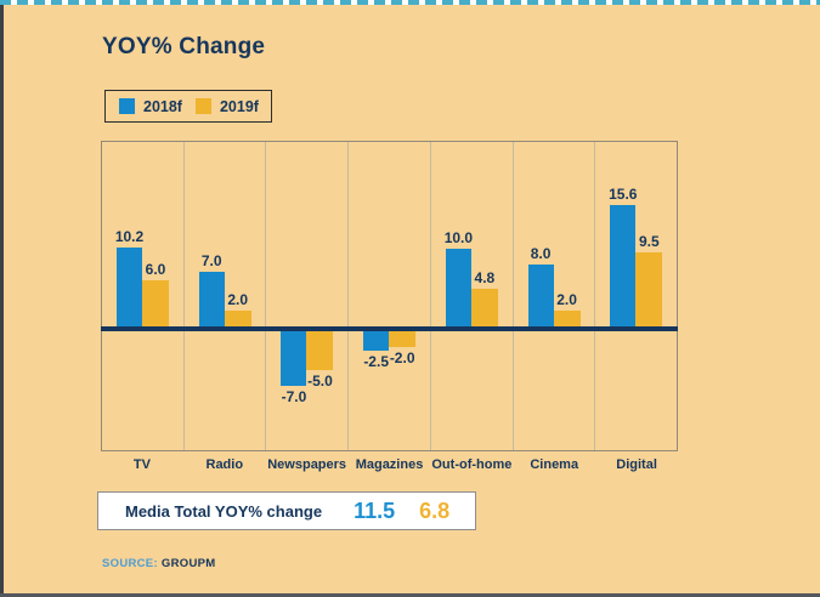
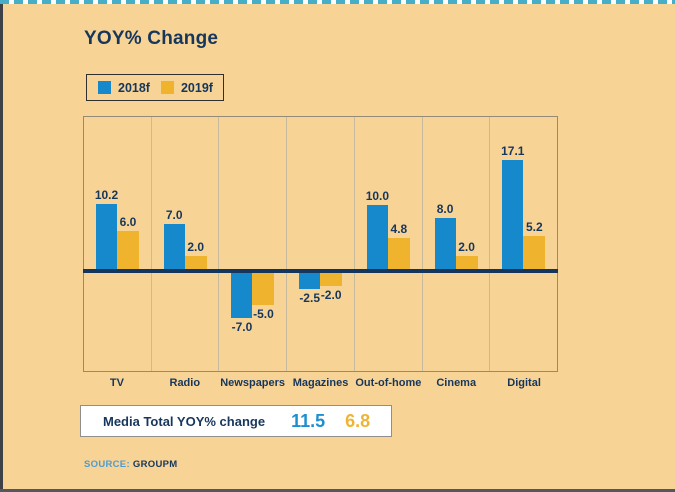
2018f/Digital: 15.6 -> 17.1
2019f/Digital: 9.5 -> 5.2
